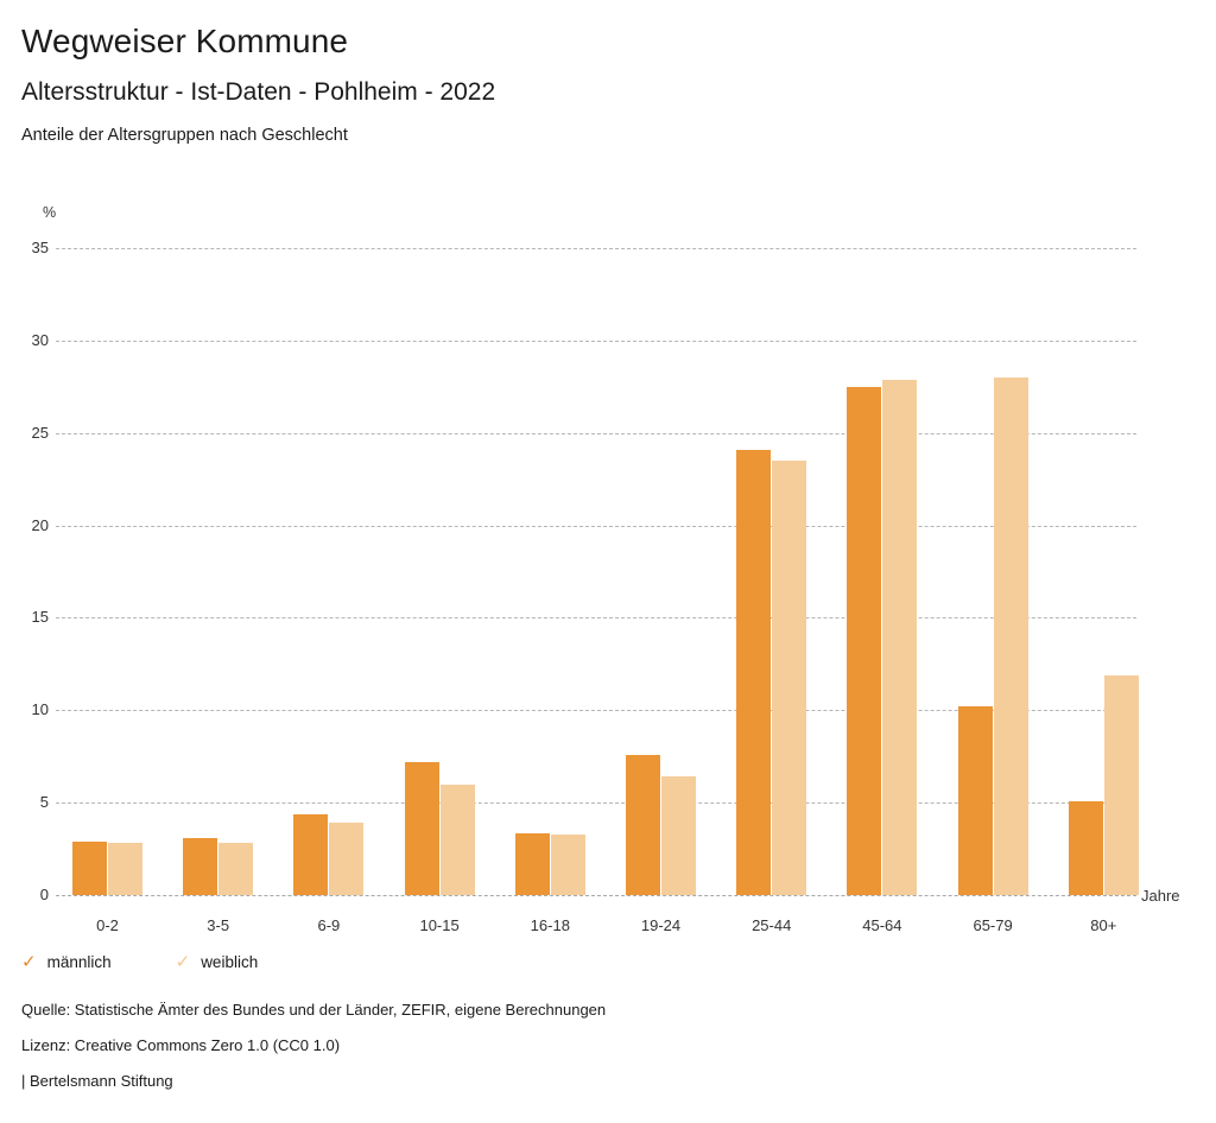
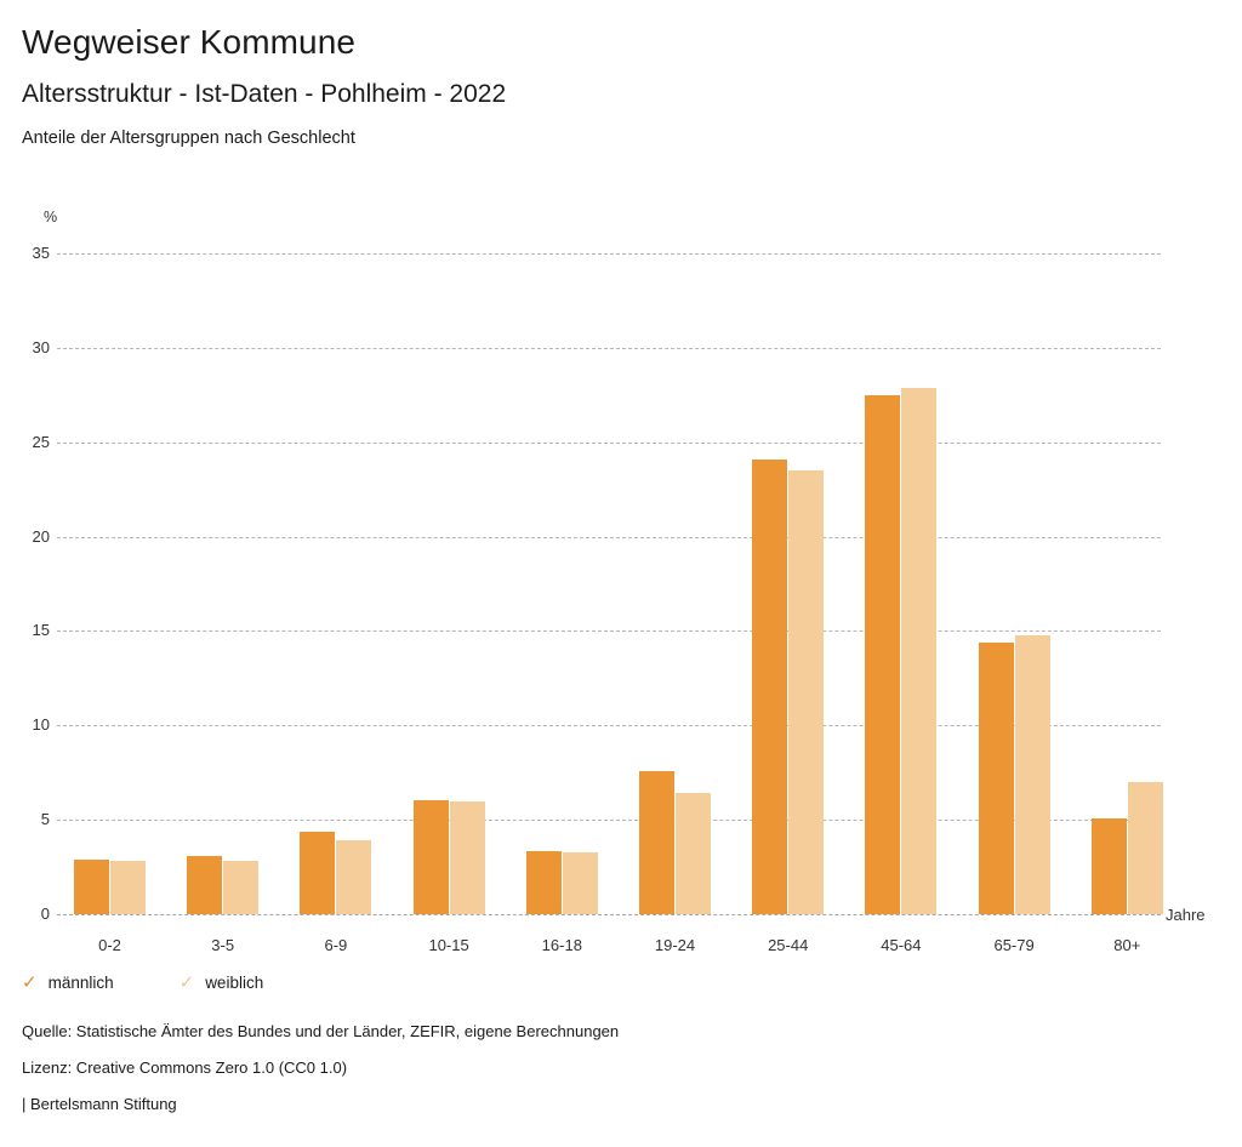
männlich/10-15: 7.2 -> 6.0
männlich/65-79: 10.2 -> 14.4
weiblich/65-79: 28.0 -> 14.8
weiblich/80+: 11.9 -> 7.0
